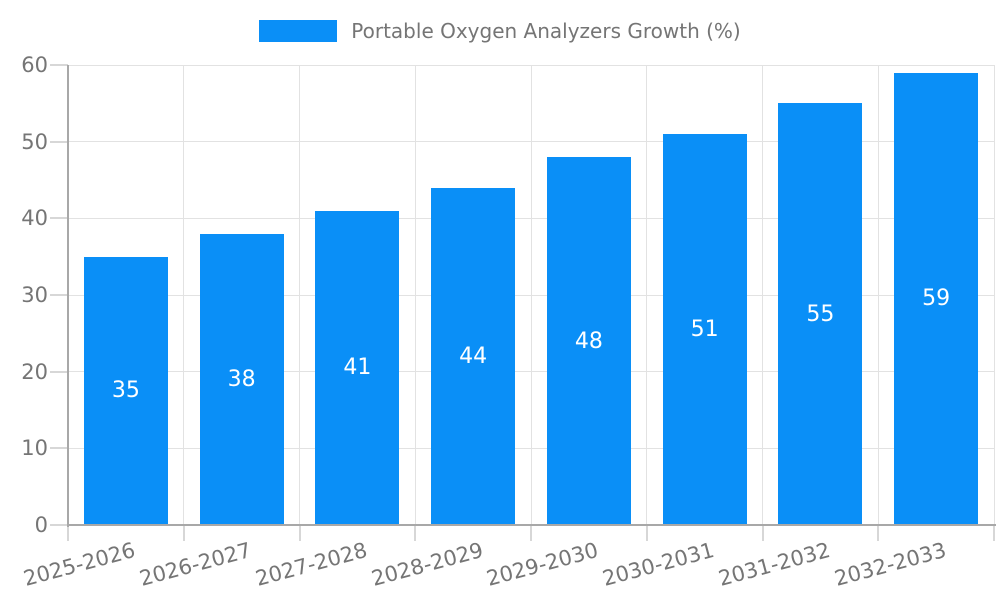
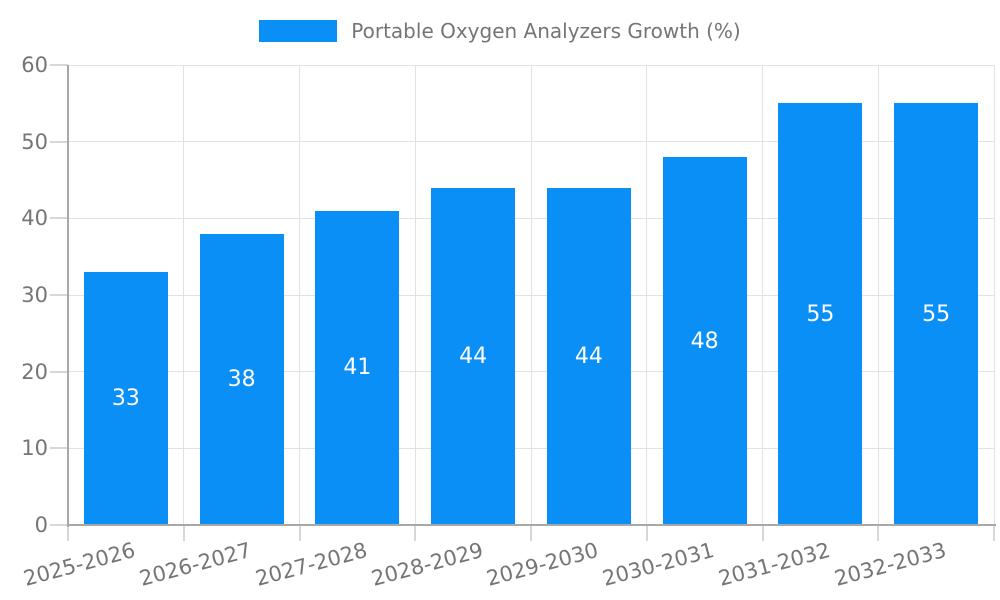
2025-2026: 35 -> 33
2029-2030: 48 -> 44
2030-2031: 51 -> 48
2032-2033: 59 -> 55
